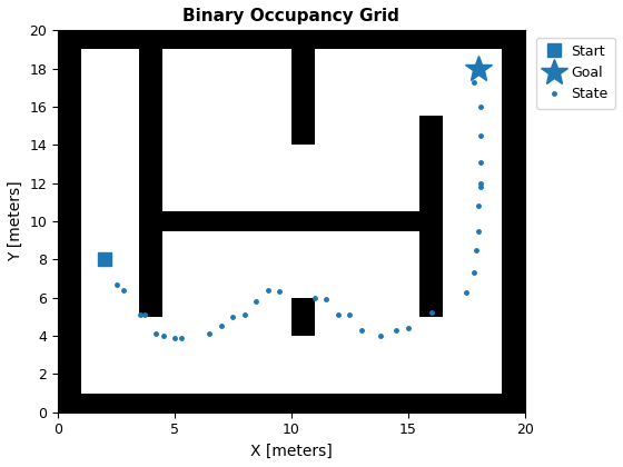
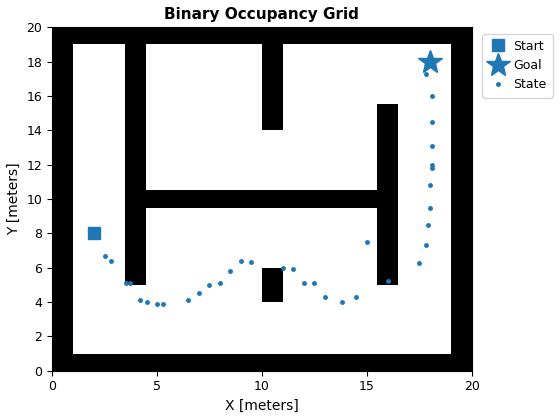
15: 4.4 -> 7.5
